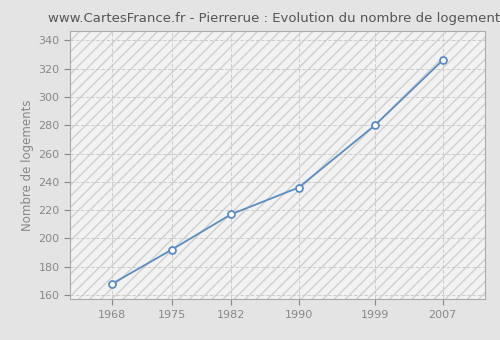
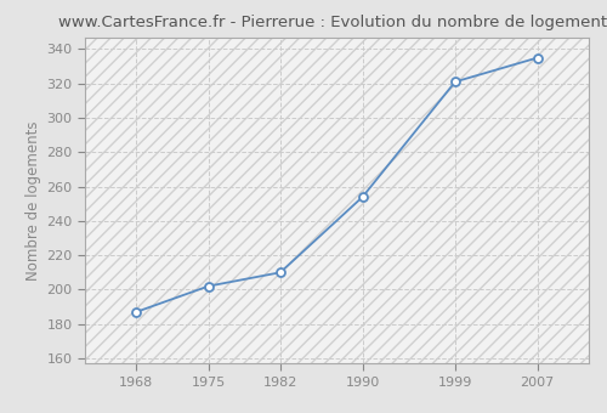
1968: 168 -> 187
1975: 192 -> 202
1982: 217 -> 210
1990: 236 -> 254
1999: 280 -> 321
2007: 326 -> 335
